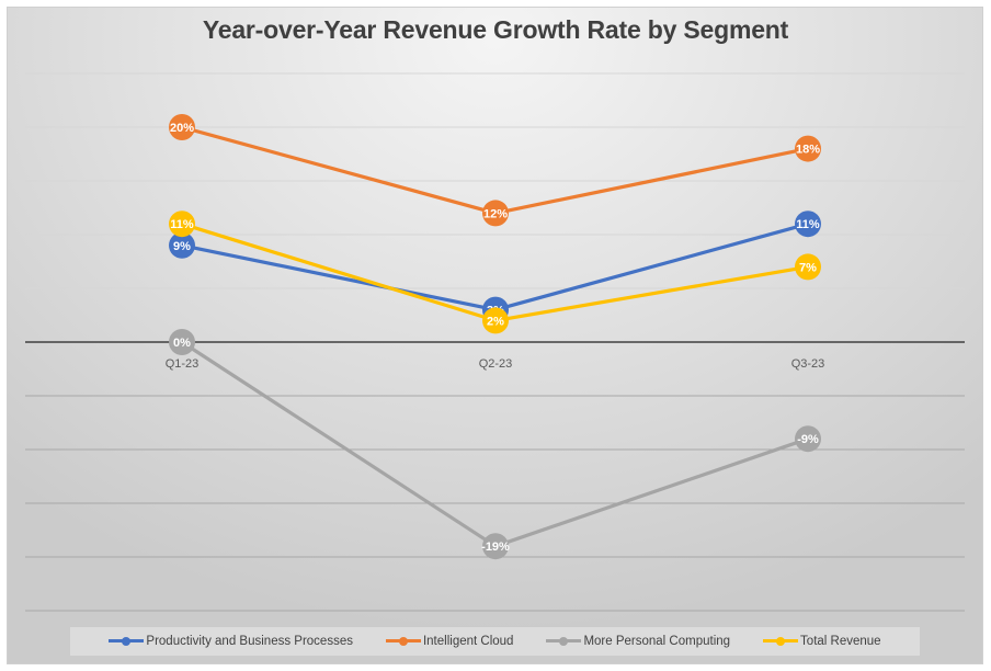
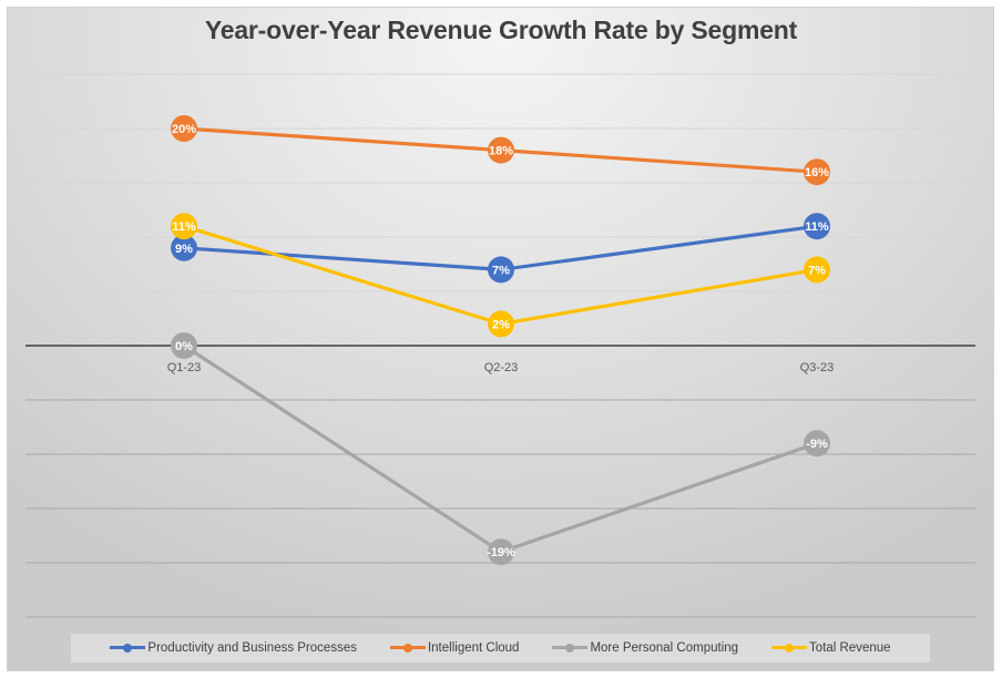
Productivity and Business Processes/Q2-23: 3% -> 7%
Intelligent Cloud/Q2-23: 12% -> 18%
Intelligent Cloud/Q3-23: 18% -> 16%
